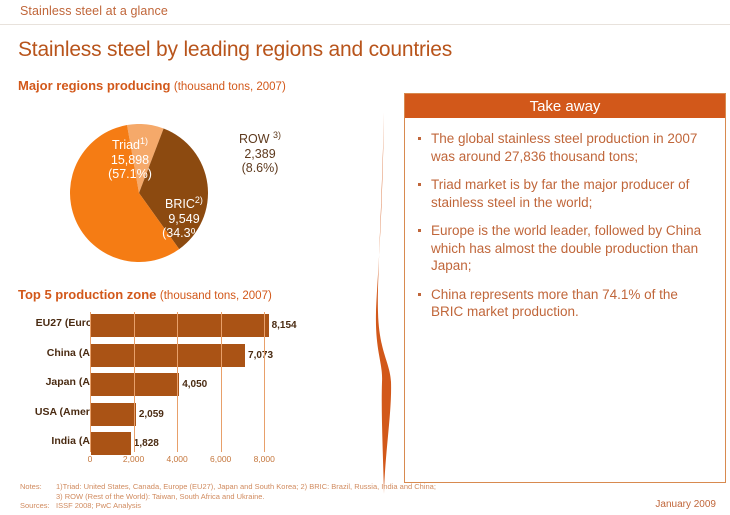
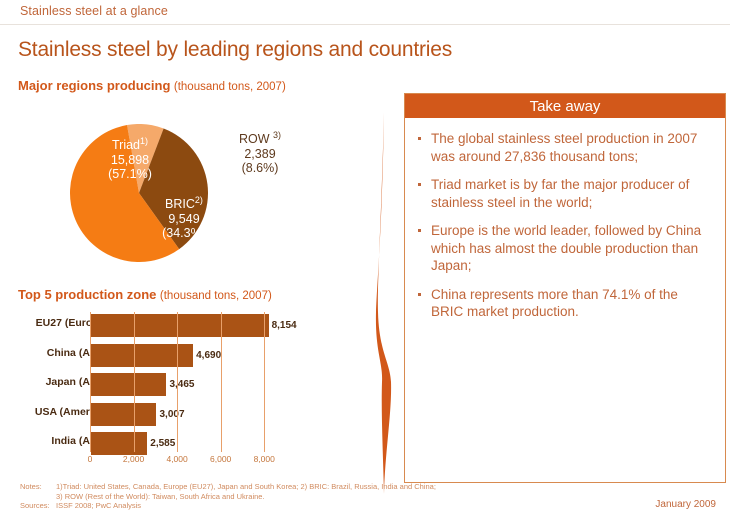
Top 5 production zone (thousand tons, 2007)/China (Asia): 7,073 -> 4,690
Top 5 production zone (thousand tons, 2007)/Japan (Asia): 4,050 -> 3,465
Top 5 production zone (thousand tons, 2007)/USA (America): 2,059 -> 3,007
Top 5 production zone (thousand tons, 2007)/India (Asia): 1,828 -> 2,585
